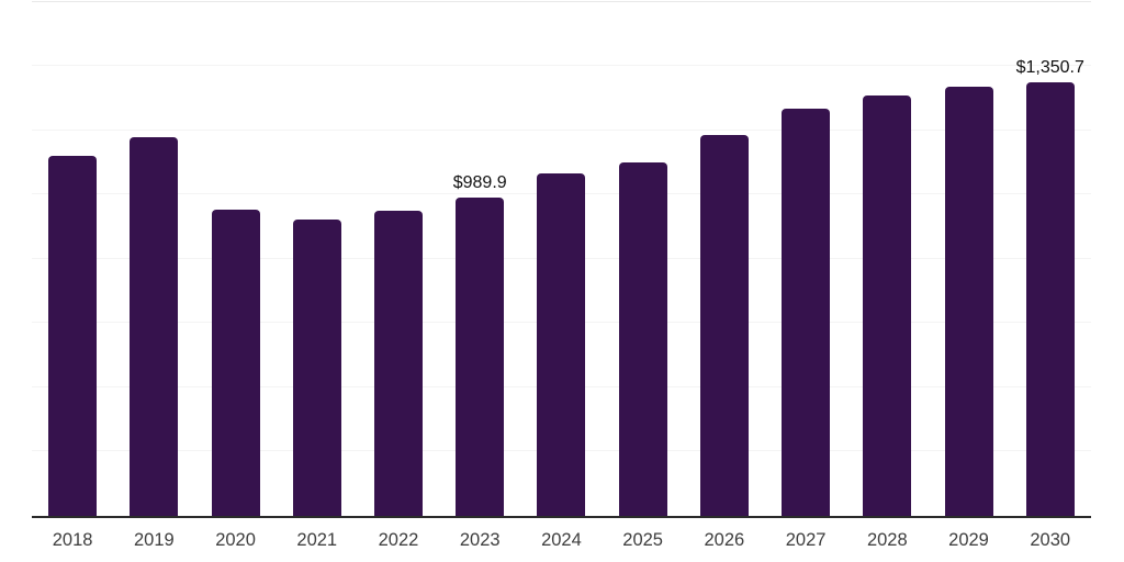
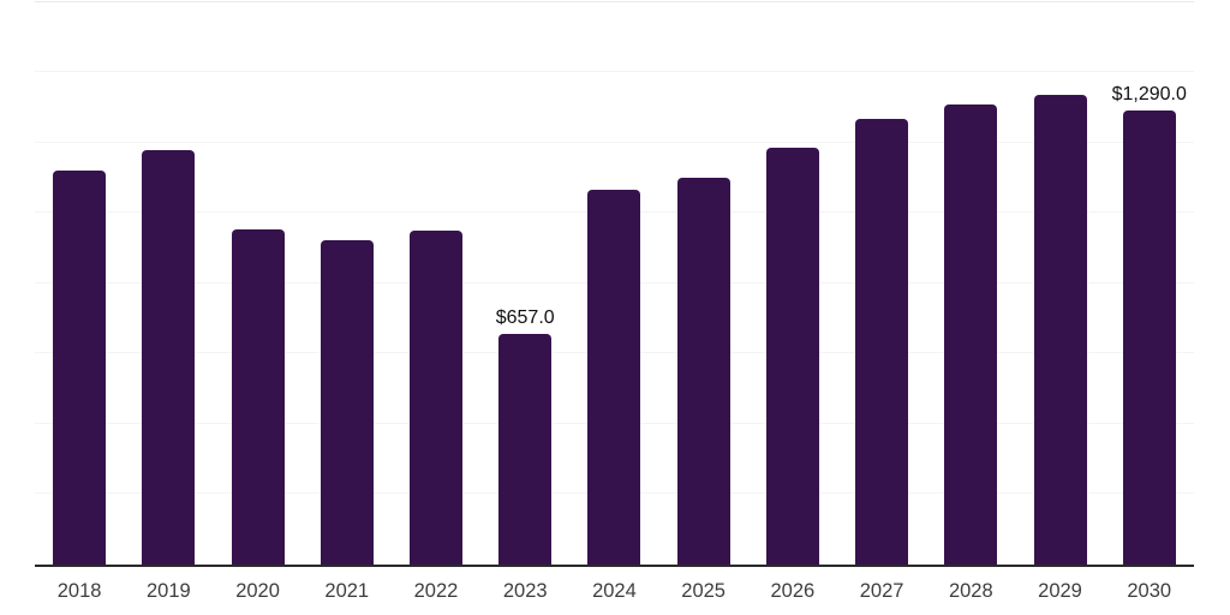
2023: $989.9 -> $657.0
2030: $1,350.7 -> $1,290.0
